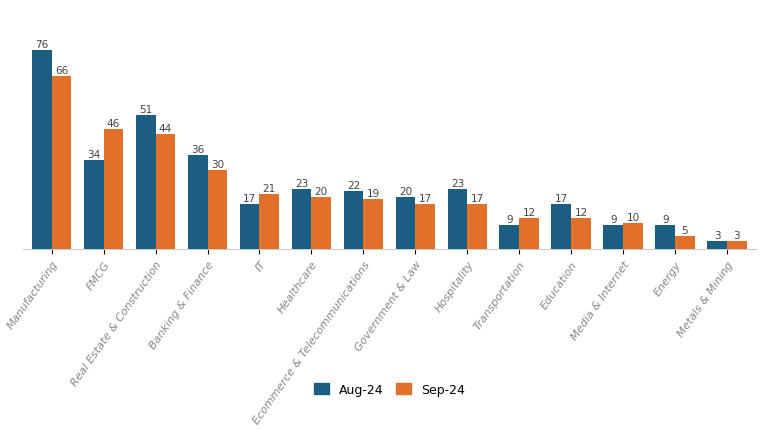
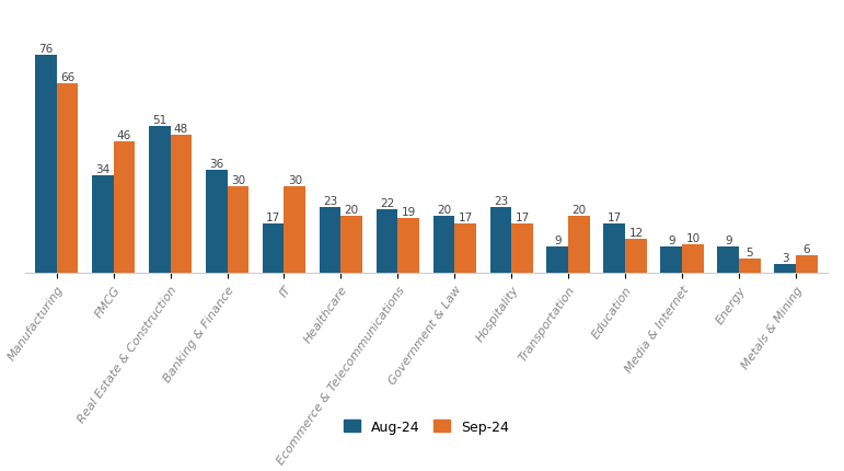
Sep-24/Real Estate & Construction: 44 -> 48
Sep-24/IT: 21 -> 30
Sep-24/Transportation: 12 -> 20
Sep-24/Metals & Mining: 3 -> 6
